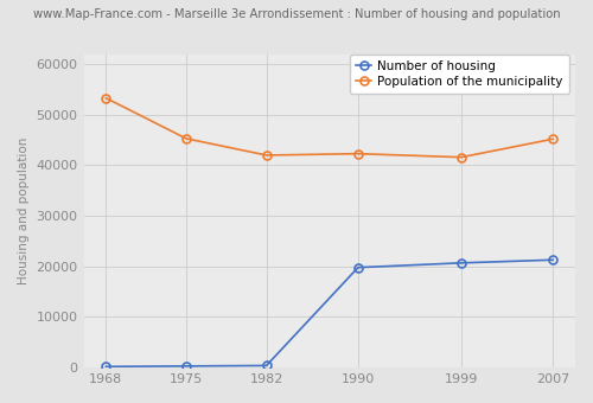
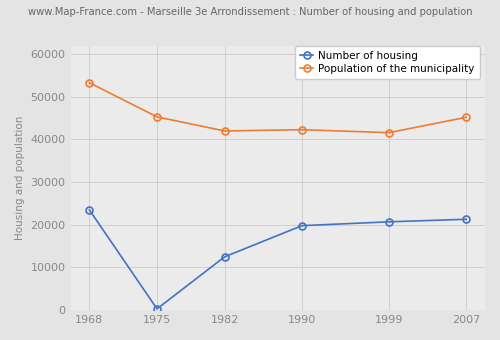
Number of housing/1968: 200 -> 23500
Number of housing/1982: 400 -> 12500
